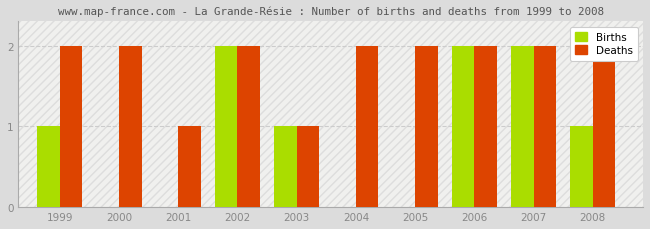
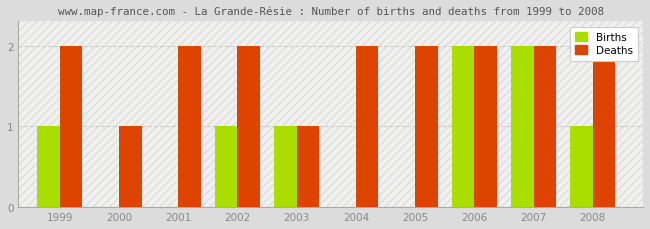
Deaths/2000: 2 -> 1
Deaths/2001: 1 -> 2
Births/2002: 2 -> 1
